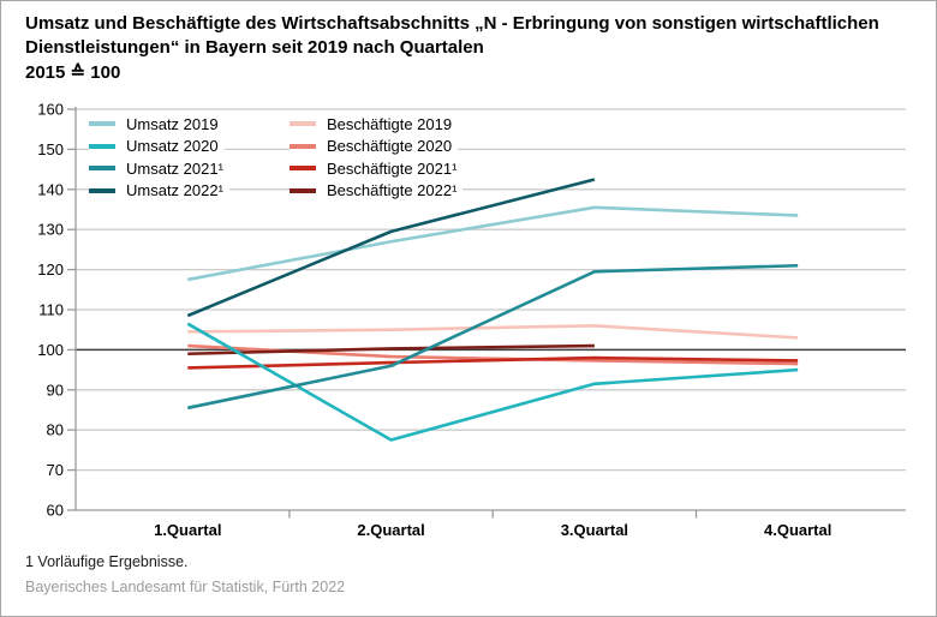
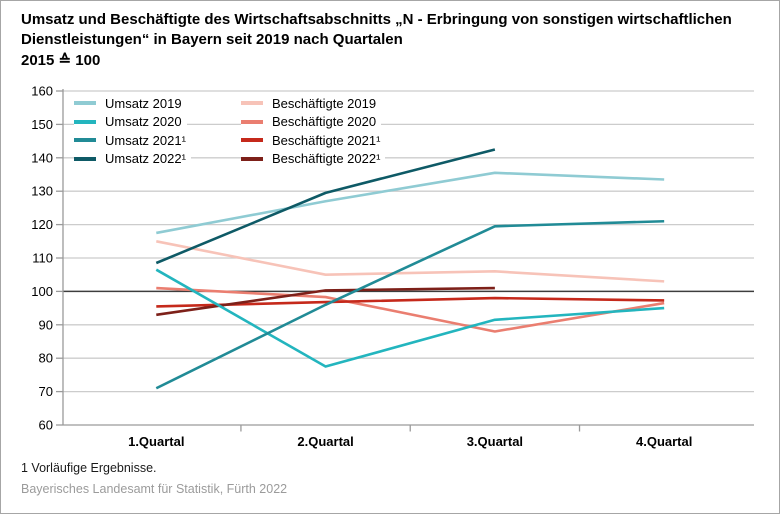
Umsatz 2021¹/1.Quartal: 86 -> 71
Beschäftigte 2019/1.Quartal: 104 -> 115
Beschäftigte 2022¹/1.Quartal: 99 -> 93
Beschäftigte 2020/3.Quartal: 97 -> 88
